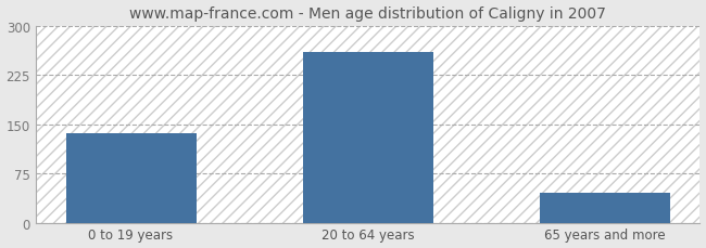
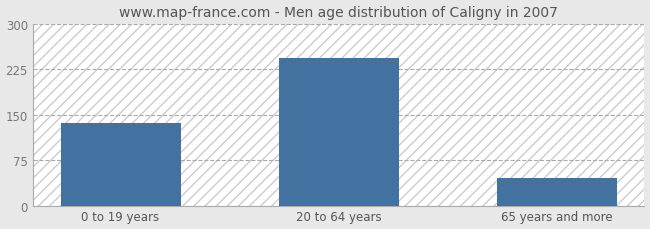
20 to 64 years: 260 -> 243
